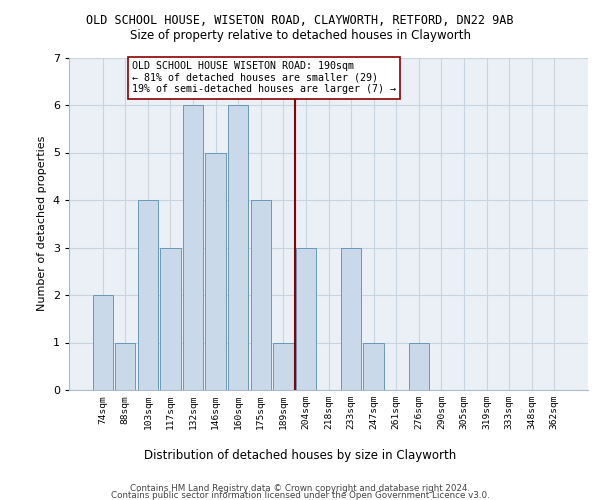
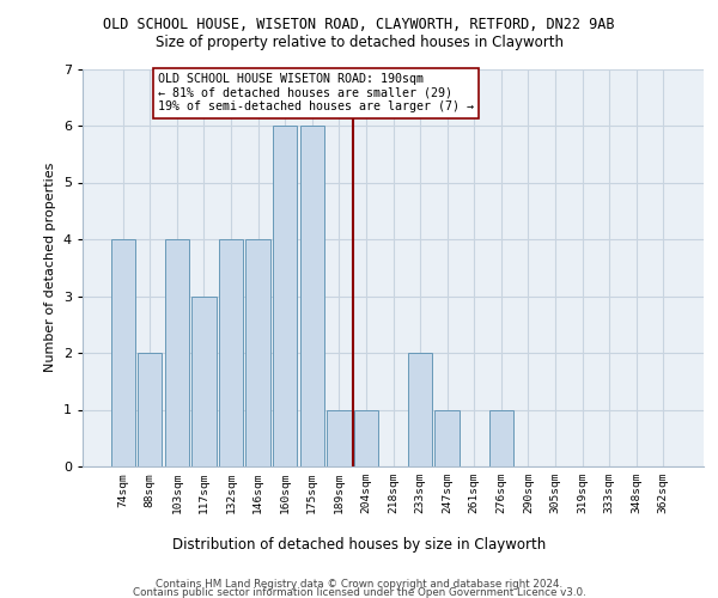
74sqm: 2 -> 4
88sqm: 1 -> 2
132sqm: 6 -> 4
146sqm: 5 -> 4
175sqm: 4 -> 6
204sqm: 3 -> 1
233sqm: 3 -> 2
